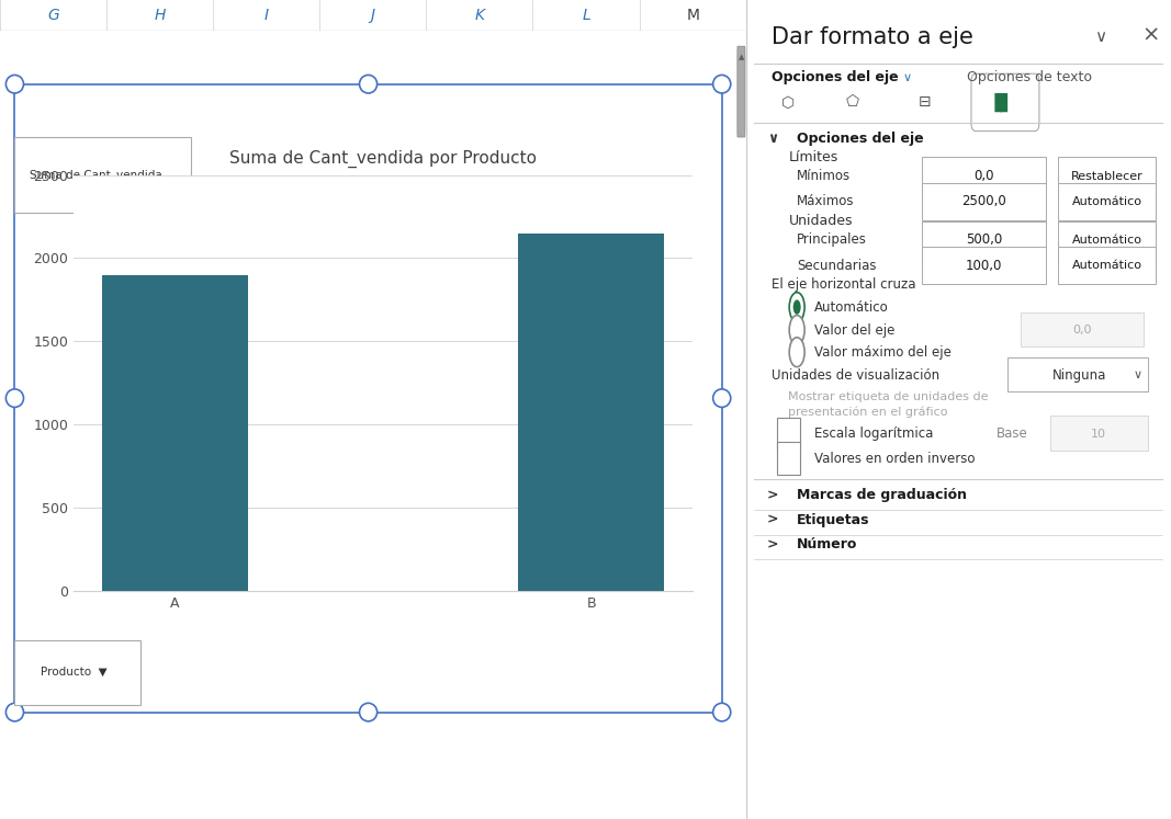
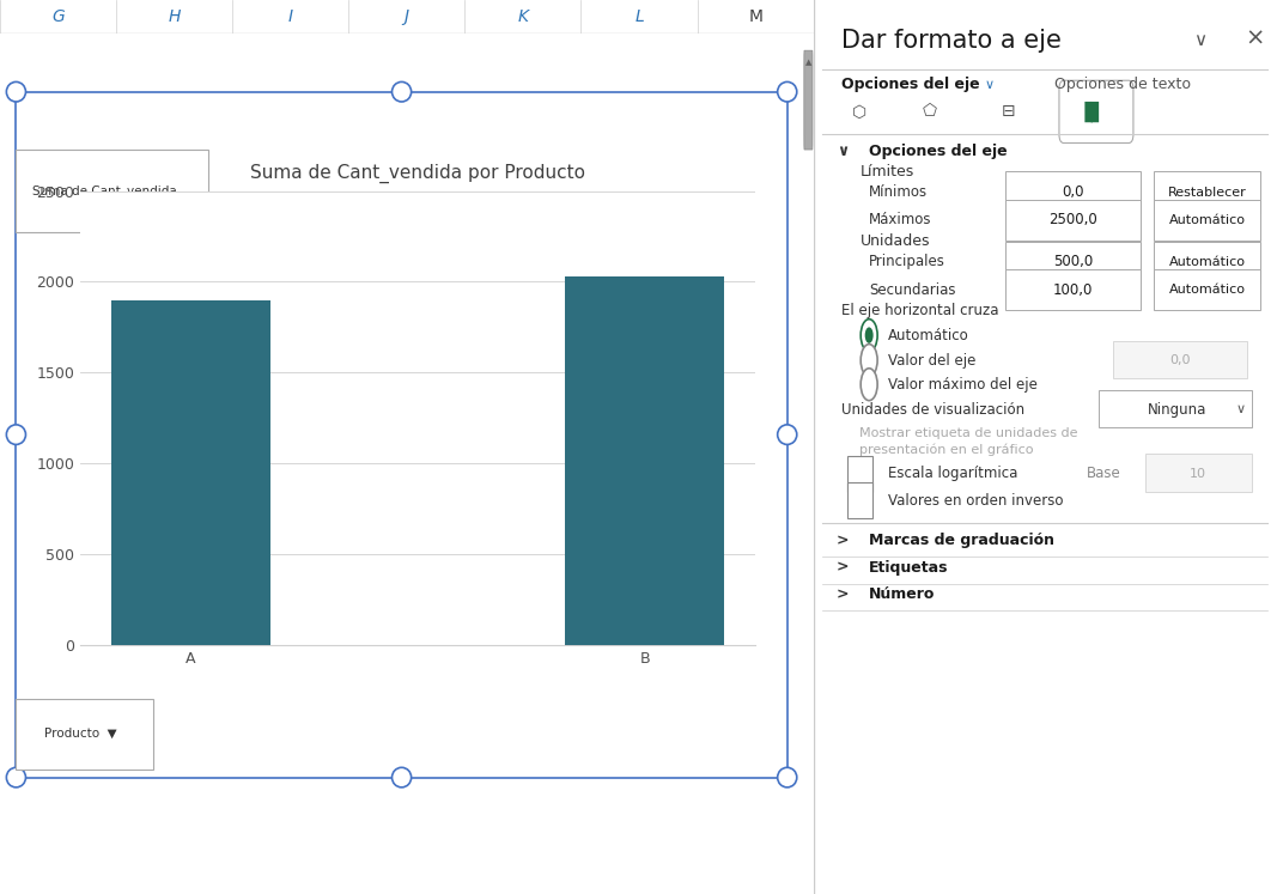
B: 2150 -> 2030
